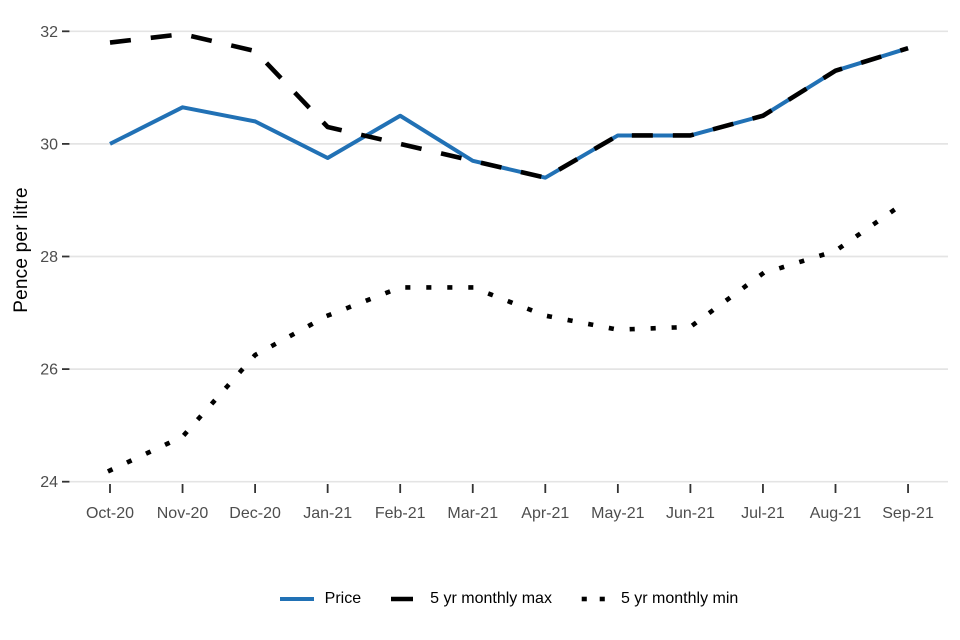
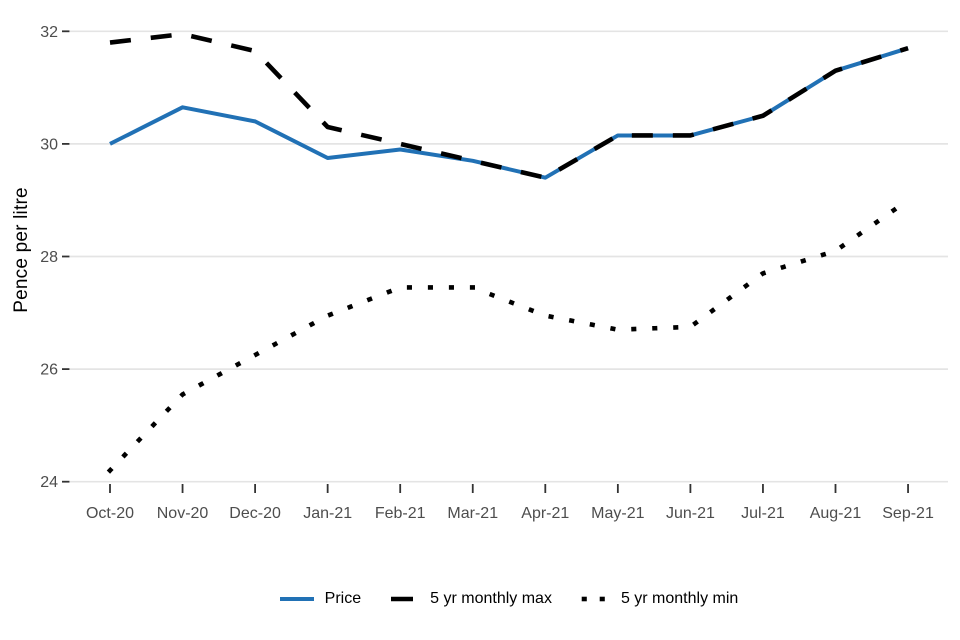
5 yr monthly min/Nov-20: 24.8 -> 25.6
Price/Feb-21: 30.5 -> 29.9
